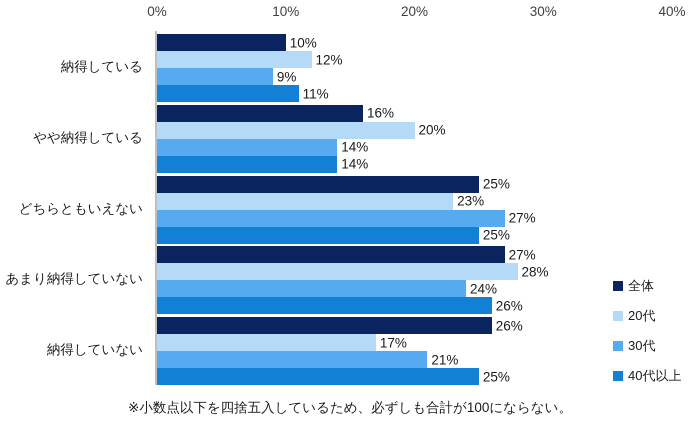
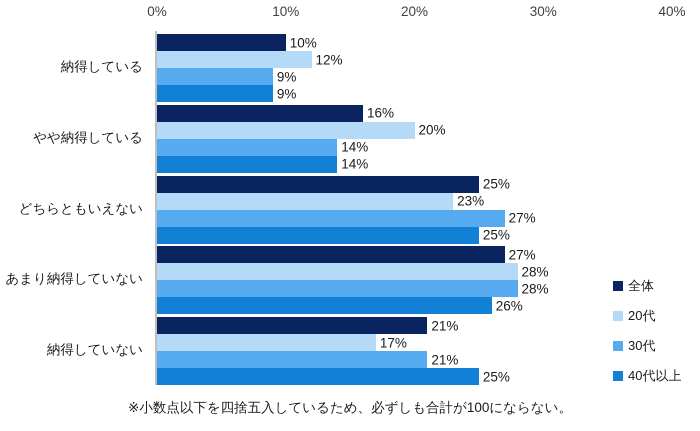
40代以上/納得している: 11% -> 9%
30代/あまり納得していない: 24% -> 28%
全体/納得していない: 26% -> 21%
